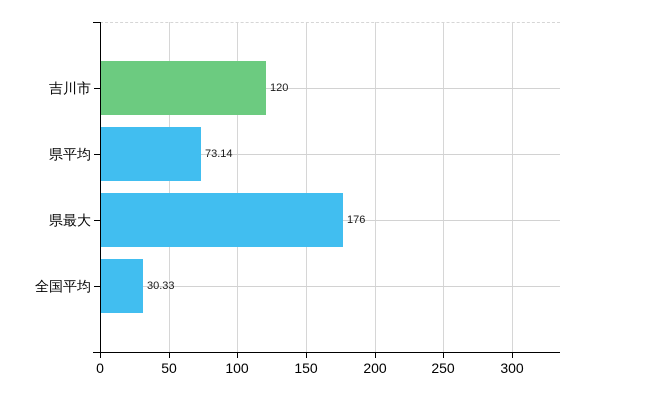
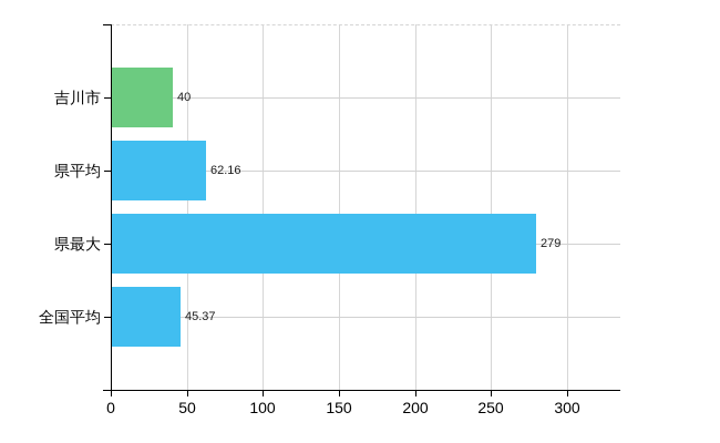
吉川市: 120 -> 40
県平均: 73.14 -> 62.16
県最大: 176 -> 279
全国平均: 30.33 -> 45.37
